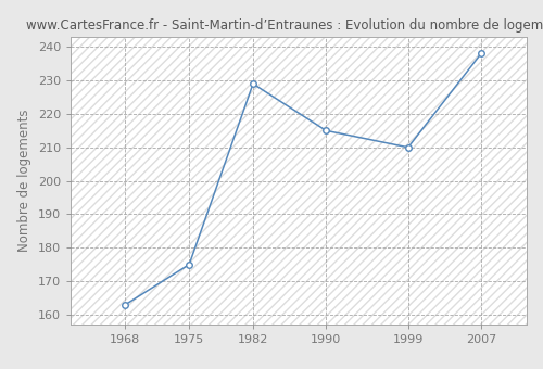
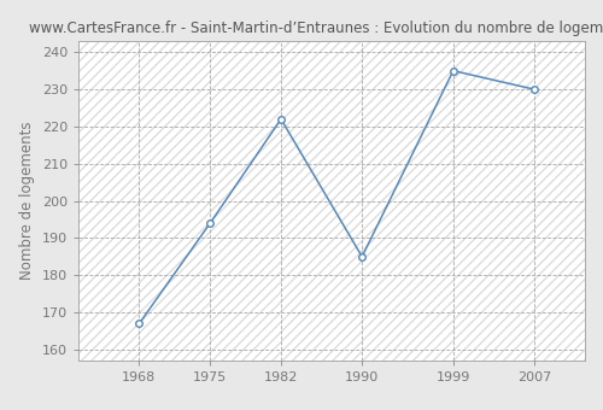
1968: 163 -> 167
1975: 175 -> 194
1982: 229 -> 222
1990: 215 -> 185
1999: 210 -> 235
2007: 238 -> 230
